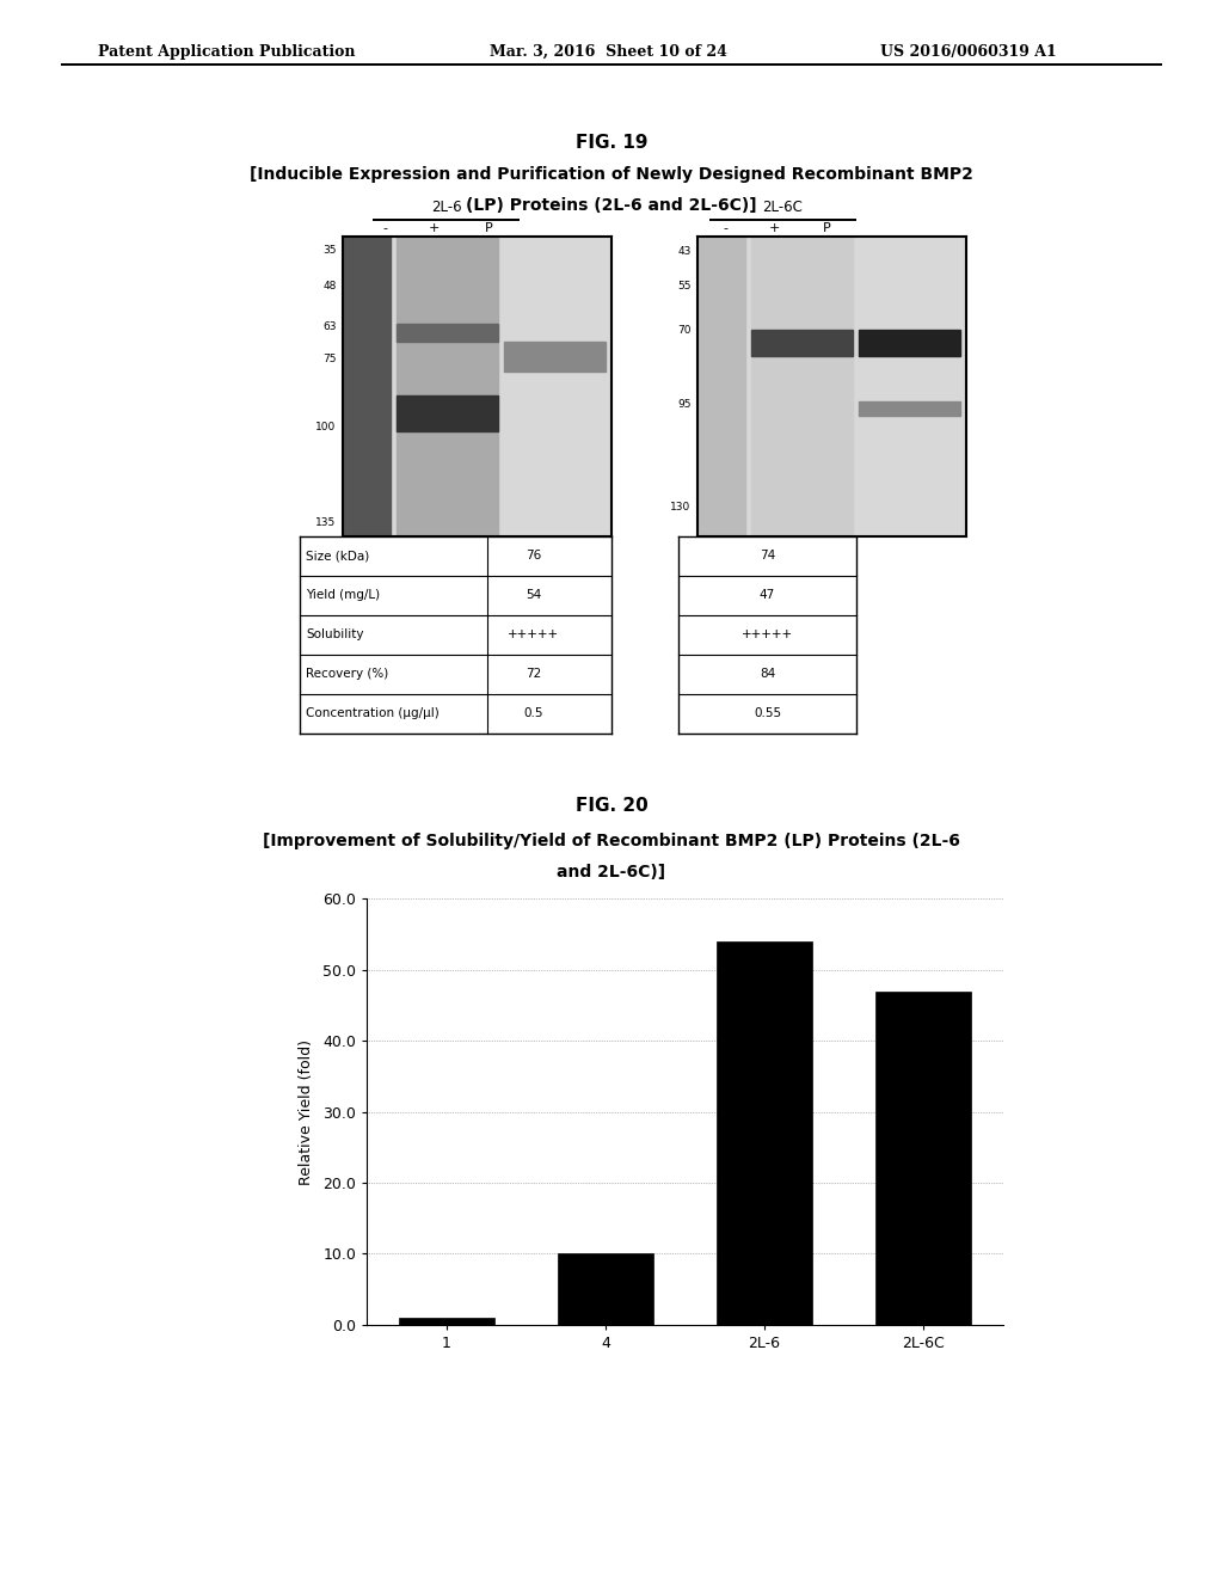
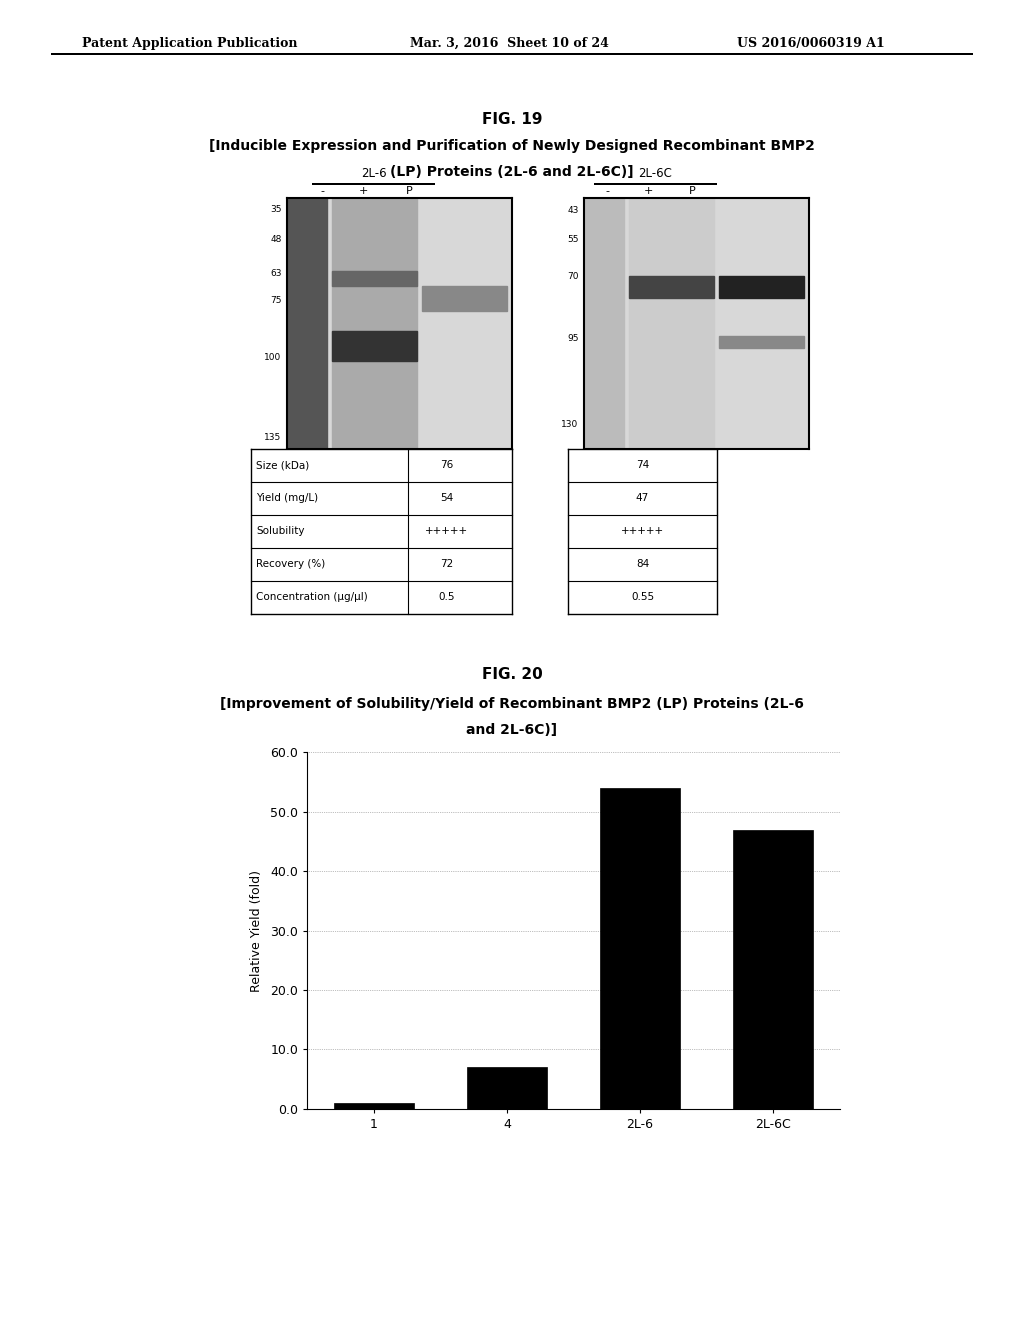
4: 10 -> 7
